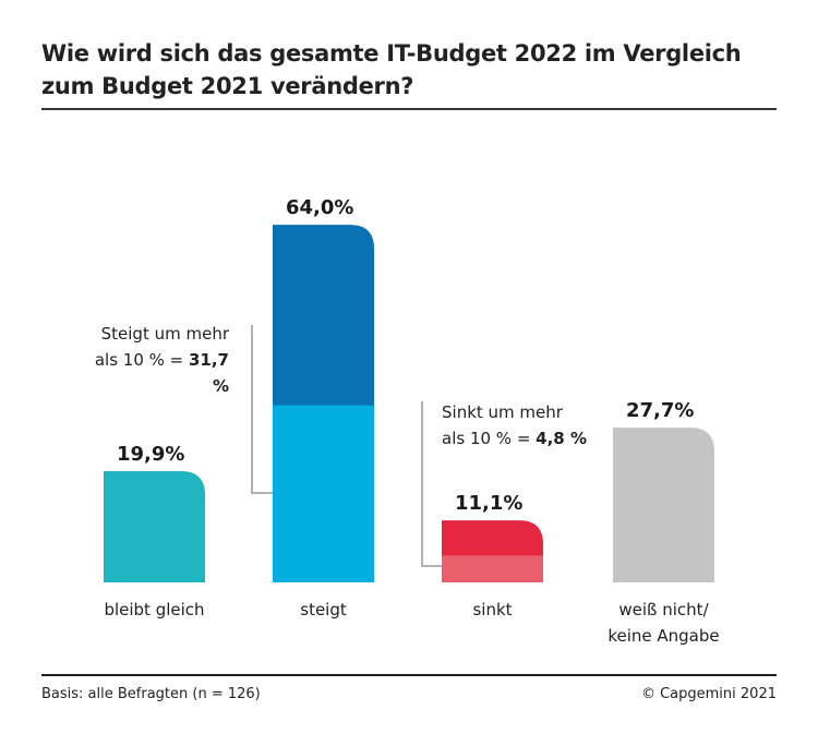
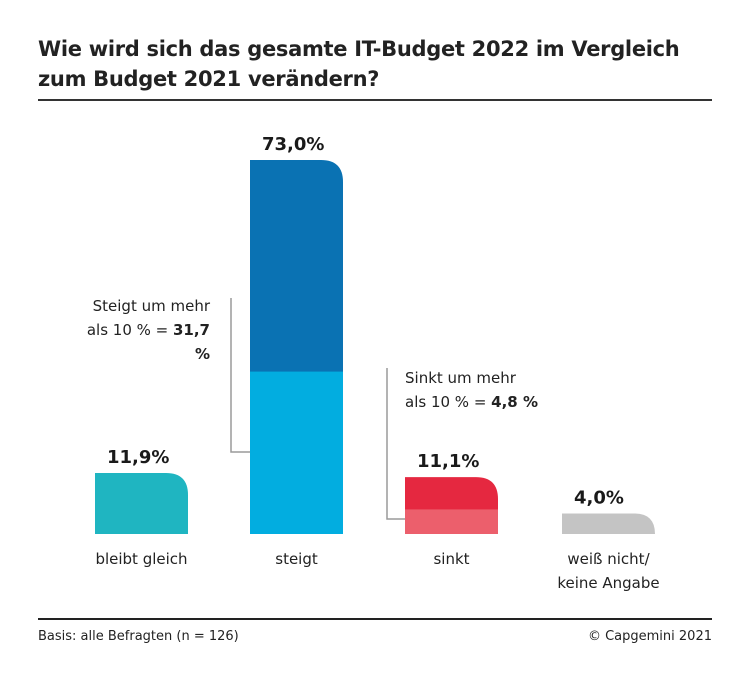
bleibt gleich: 19,9% -> 11,9%
steigt: 64,0% -> 73,0%
weiß nicht/ keine Angabe: 27,7% -> 4,0%
